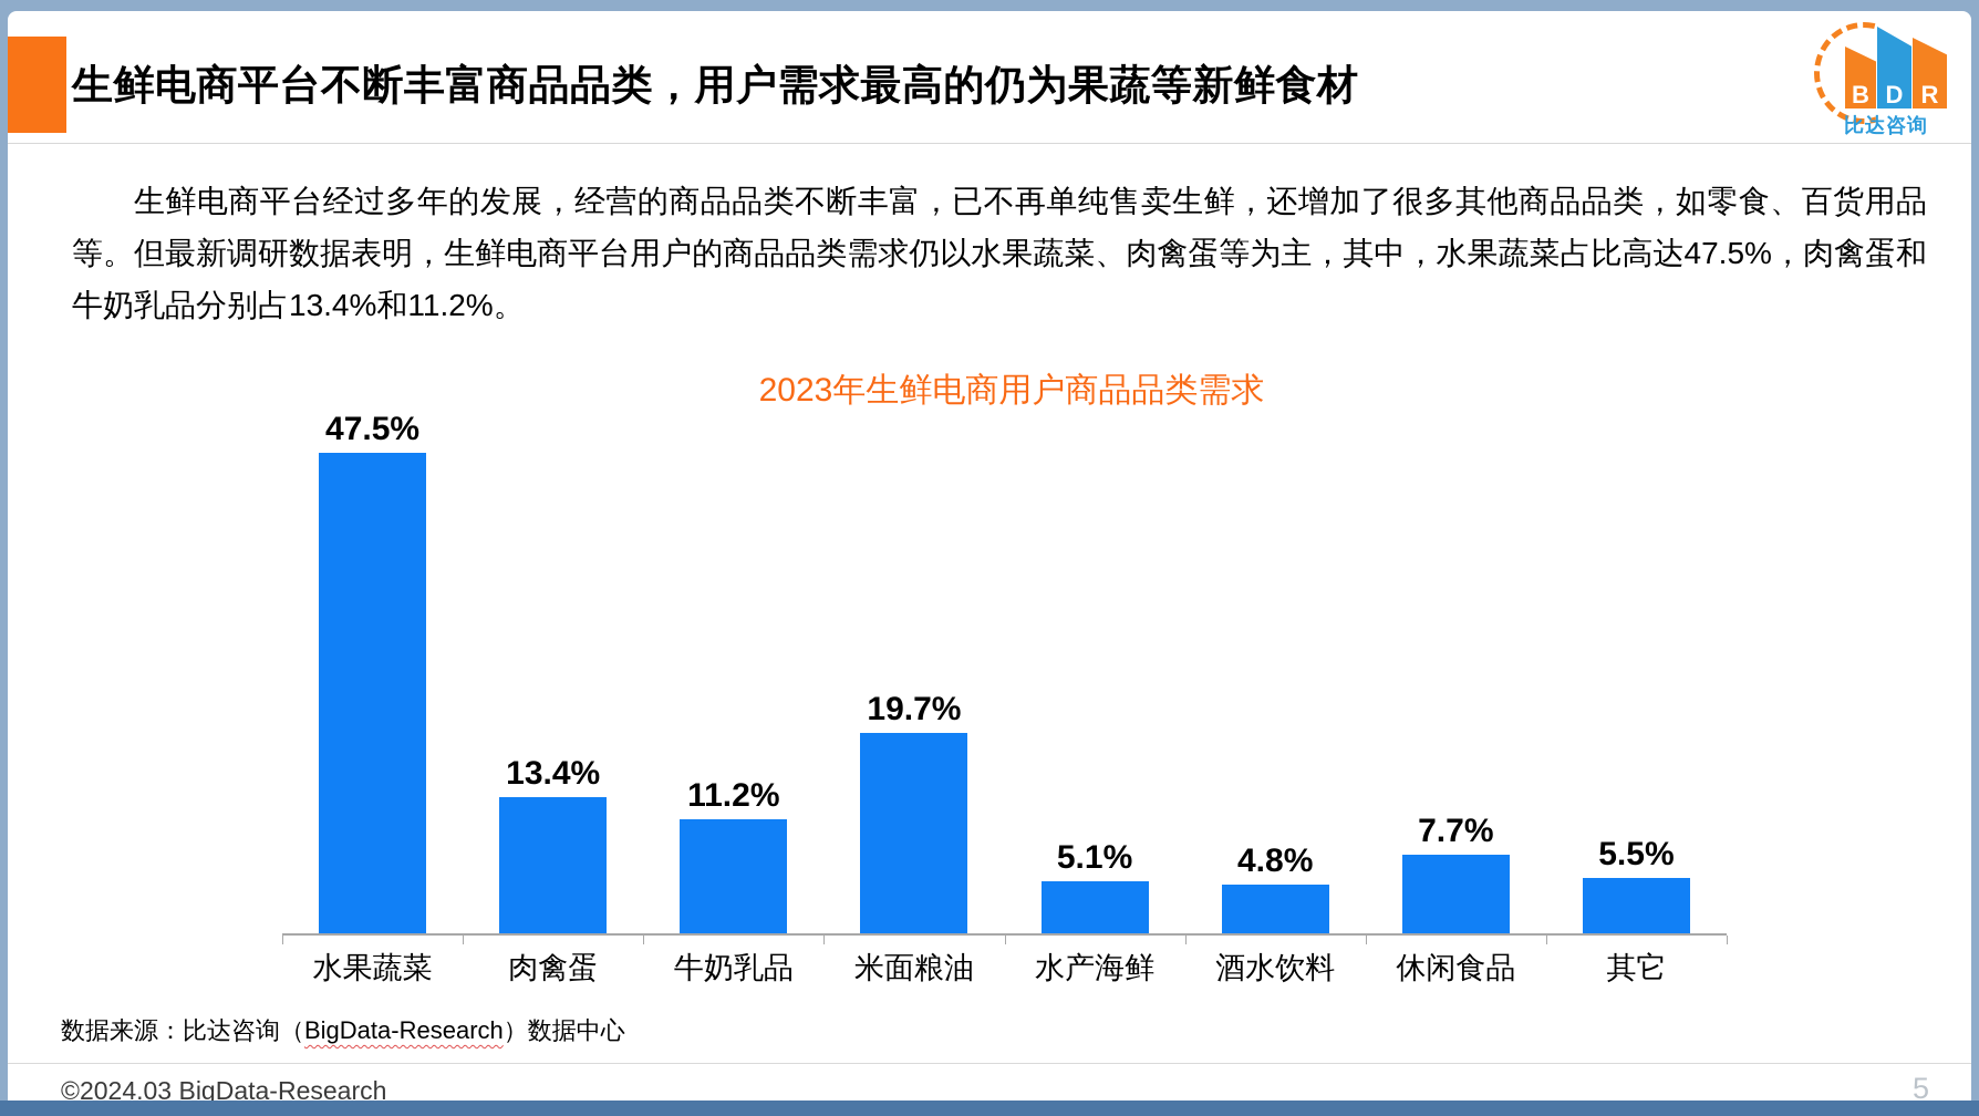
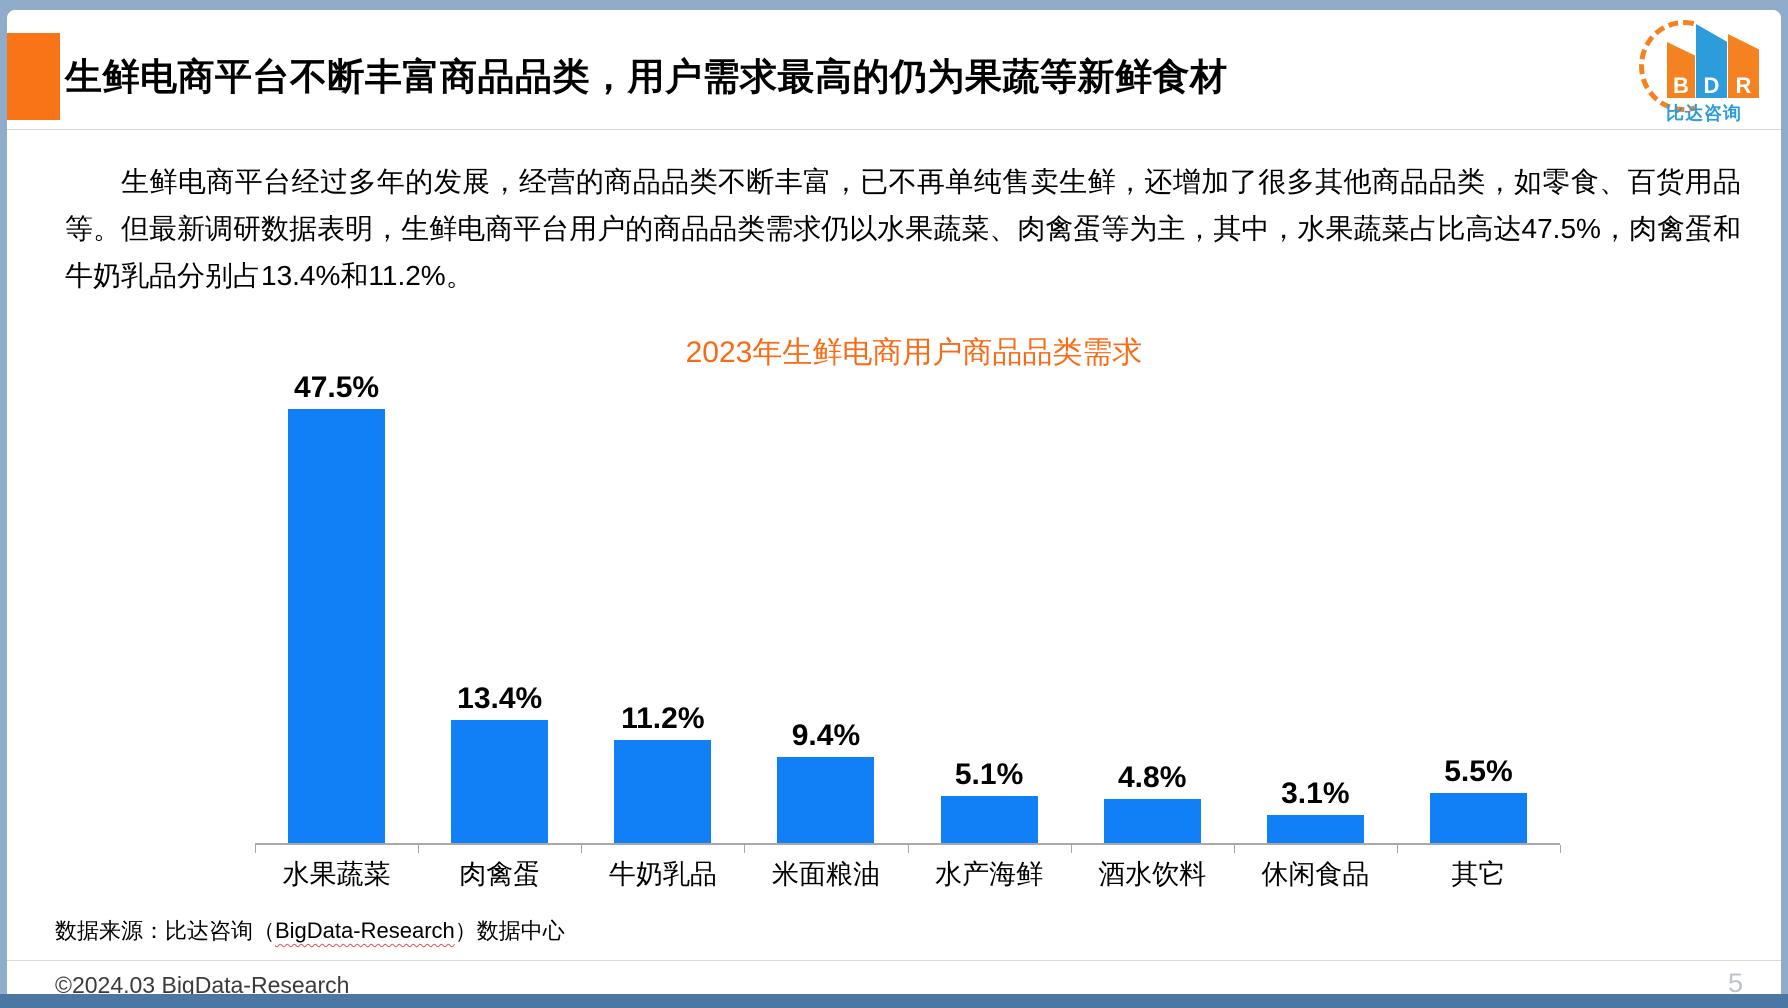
米面粮油: 19.7% -> 9.4%
休闲食品: 7.7% -> 3.1%
